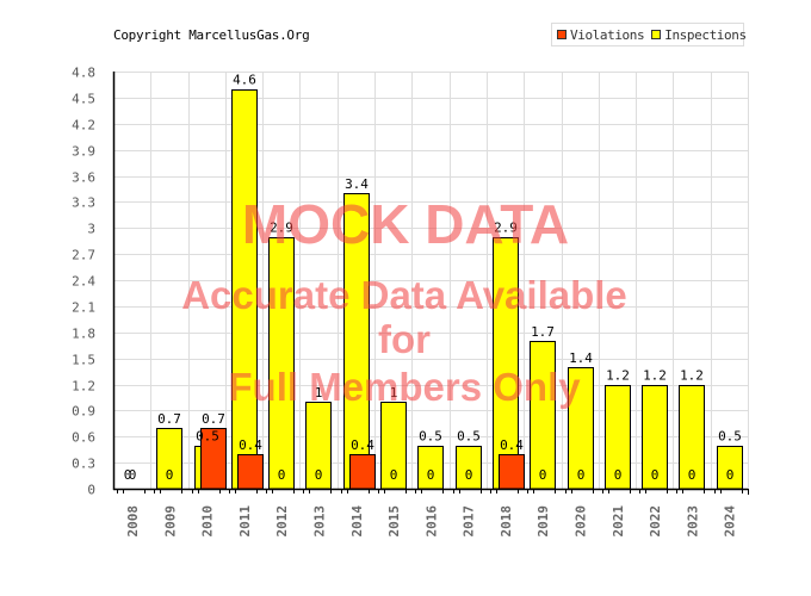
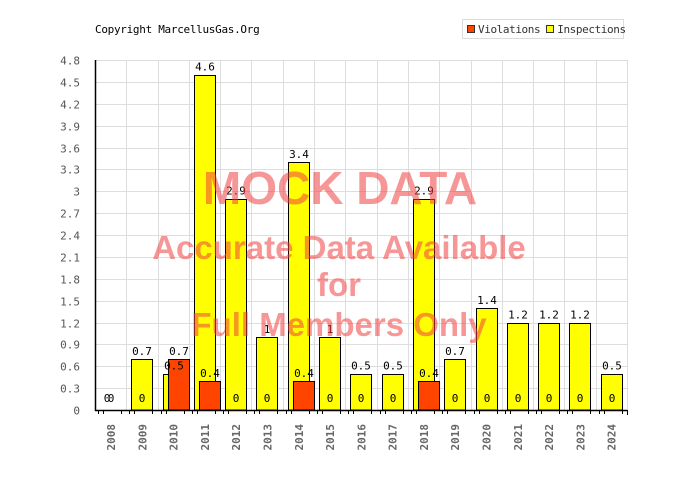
Inspections/2019: 1.7 -> 0.7
